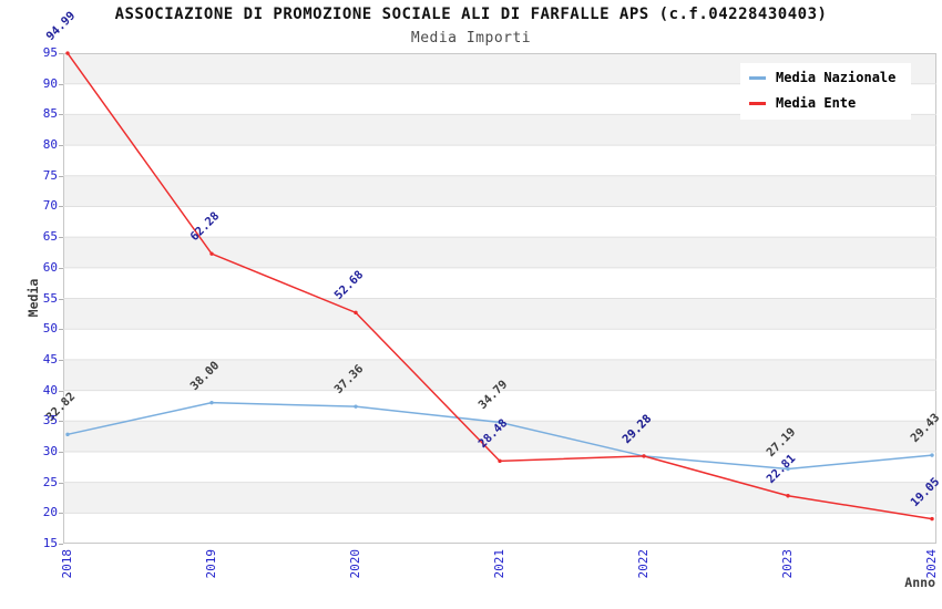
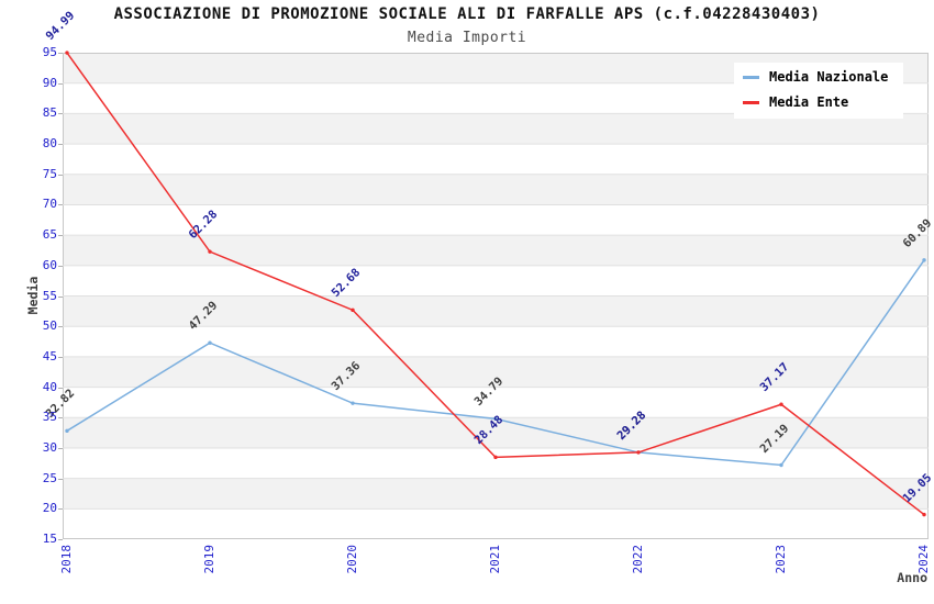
Media Nazionale/2019: 38.00 -> 47.29
Media Ente/2023: 22.81 -> 37.17
Media Nazionale/2024: 29.43 -> 60.89
